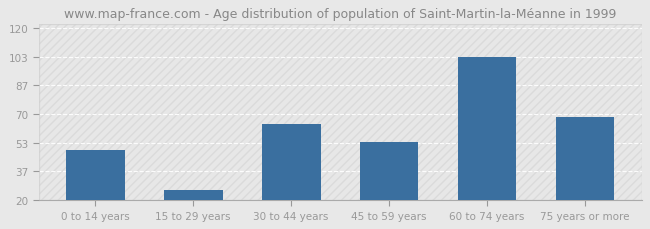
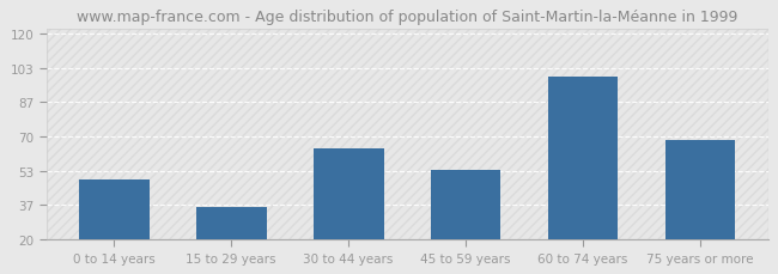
15 to 29 years: 26 -> 36
60 to 74 years: 103 -> 99
